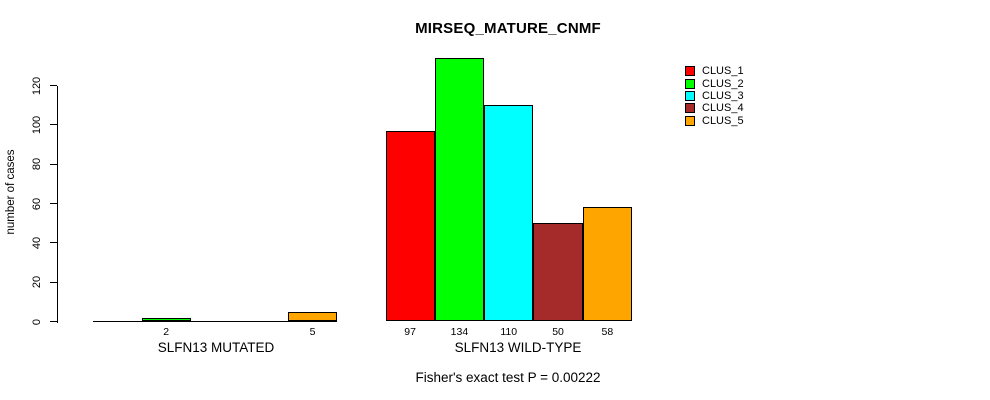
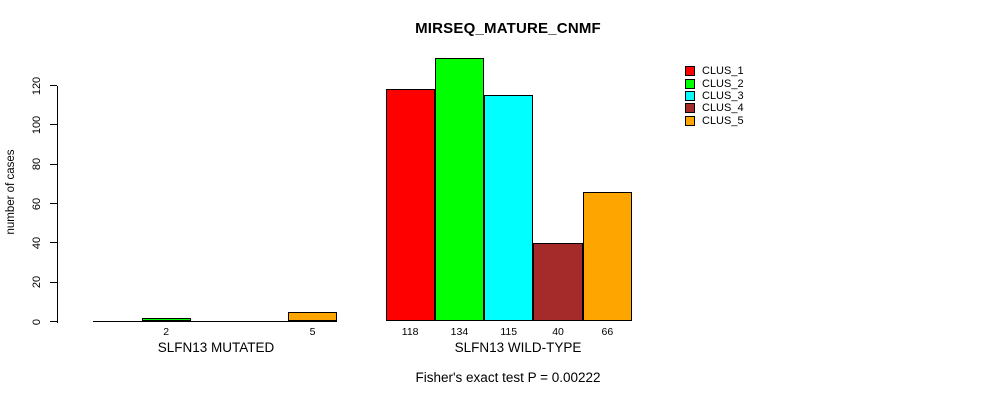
CLUS_1/SLFN13 WILD-TYPE: 97 -> 118
CLUS_3/SLFN13 WILD-TYPE: 110 -> 115
CLUS_4/SLFN13 WILD-TYPE: 50 -> 40
CLUS_5/SLFN13 WILD-TYPE: 58 -> 66
